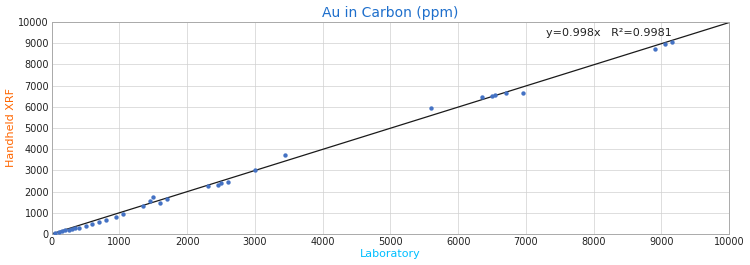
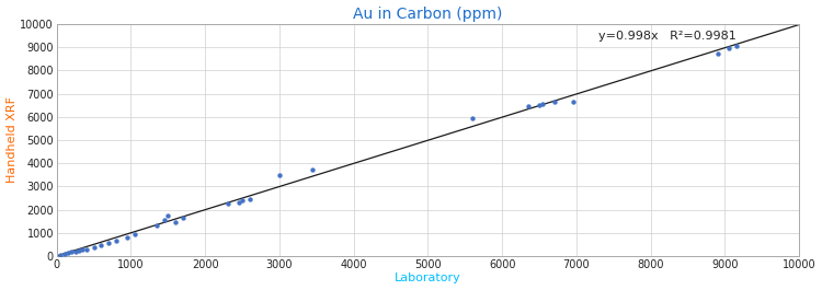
3000: 3020 -> 3500
